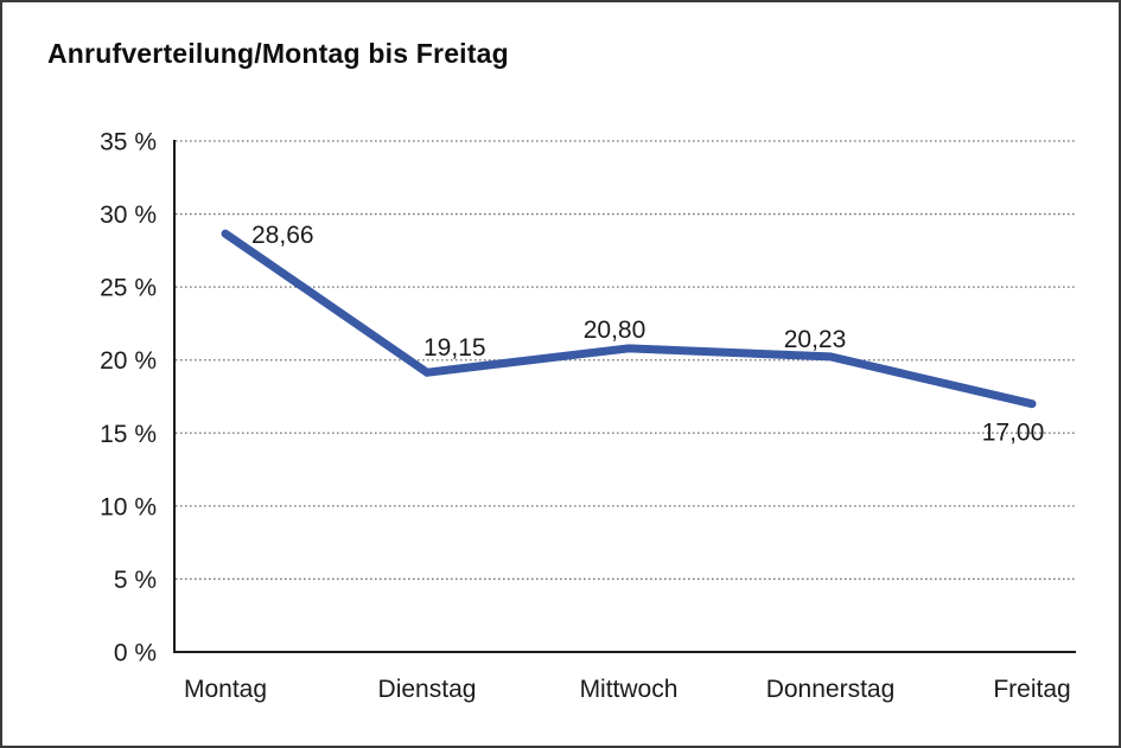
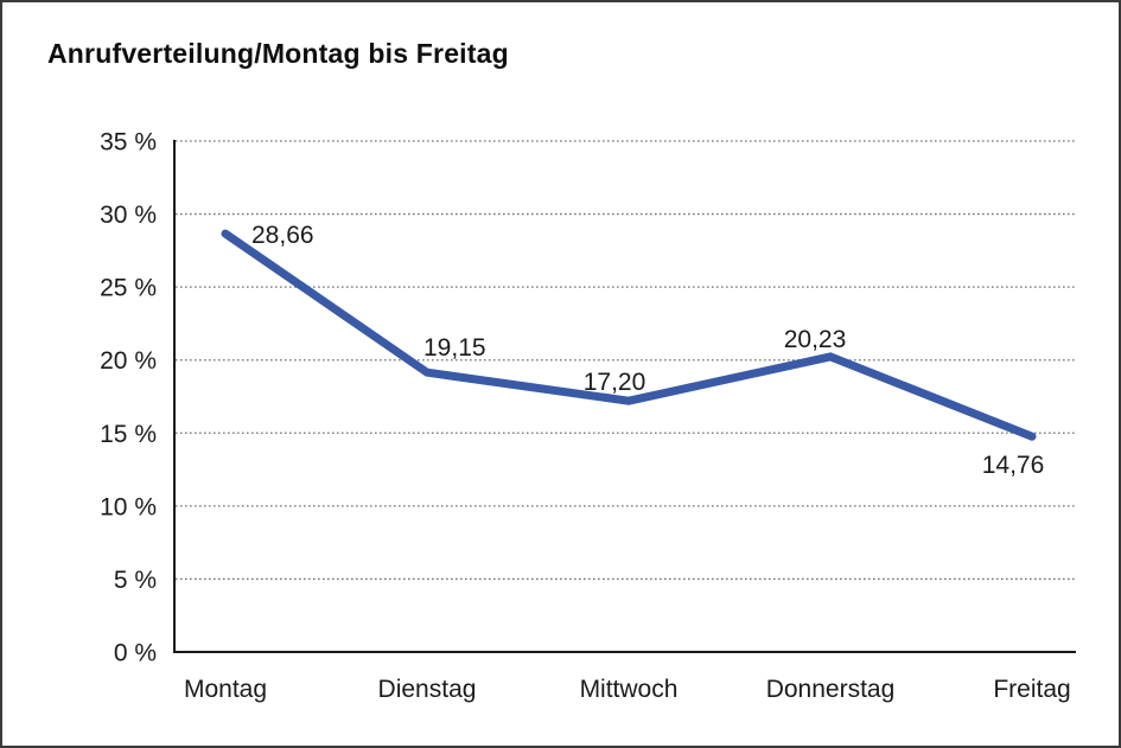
Mittwoch: 20,80 -> 17,20
Freitag: 17,00 -> 14,76
